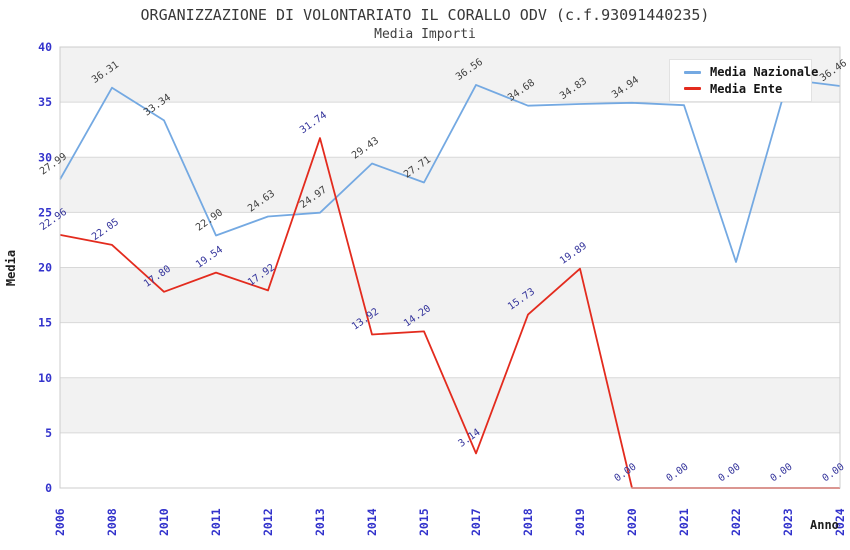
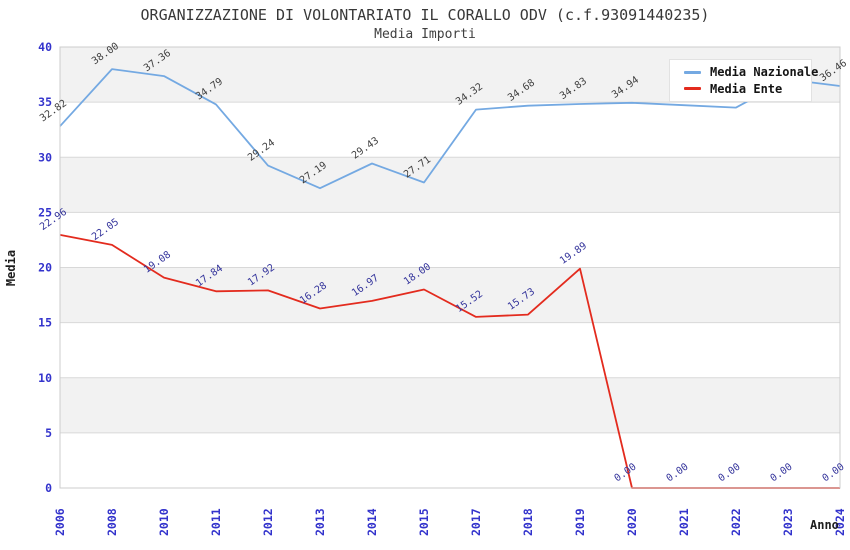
Media Nazionale/2006: 27.99 -> 32.82
Media Nazionale/2008: 36.31 -> 38.00
Media Nazionale/2010: 33.34 -> 37.36
Media Ente/2010: 17.80 -> 19.08
Media Nazionale/2011: 22.90 -> 34.79
Media Ente/2011: 19.54 -> 17.84
Media Nazionale/2012: 24.63 -> 29.24
Media Nazionale/2013: 24.97 -> 27.19
Media Ente/2013: 31.74 -> 16.28
Media Ente/2014: 13.92 -> 16.97
Media Ente/2015: 14.20 -> 18.00
Media Nazionale/2017: 36.56 -> 34.32
Media Ente/2017: 3.14 -> 15.52
Media Nazionale/2022: 20.5 -> 34.5
